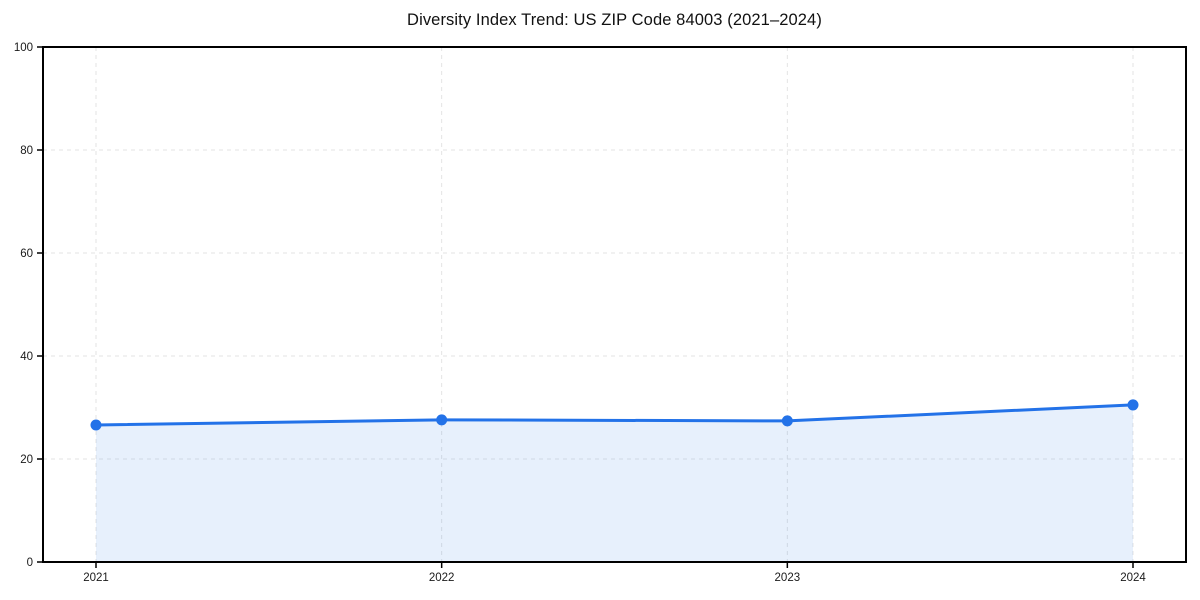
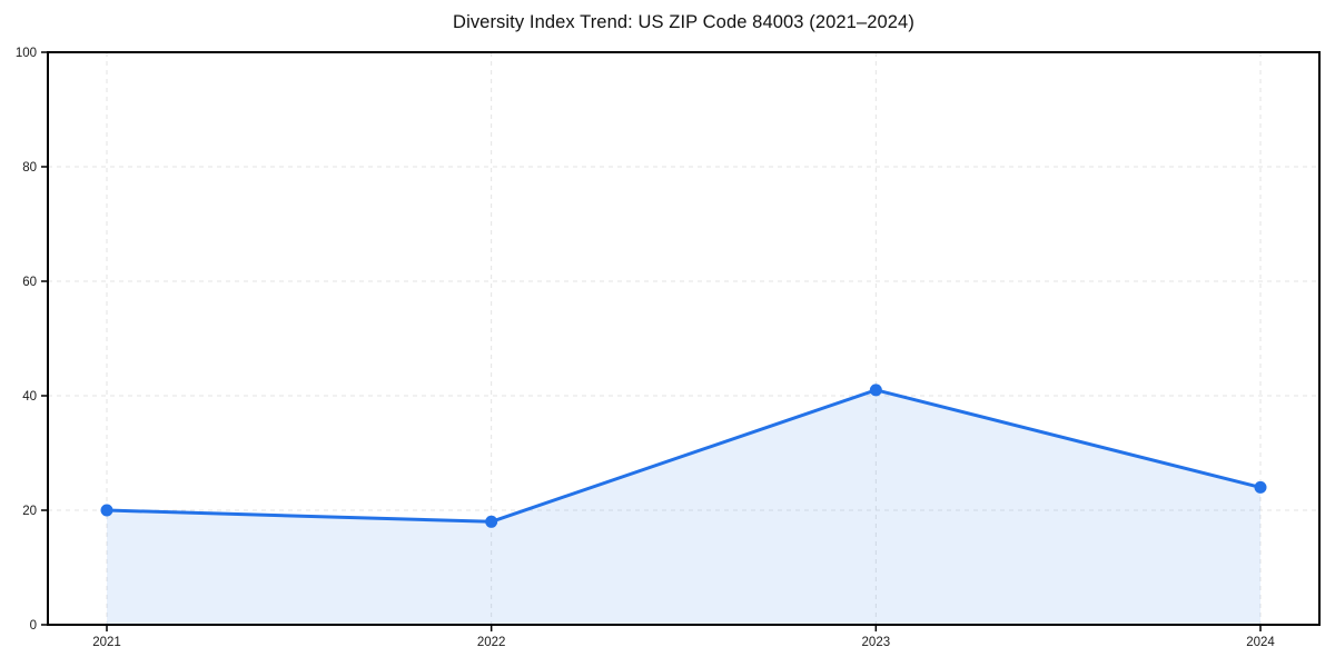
2021: 27 -> 20
2022: 28 -> 18
2023: 27 -> 41
2024: 30 -> 24
